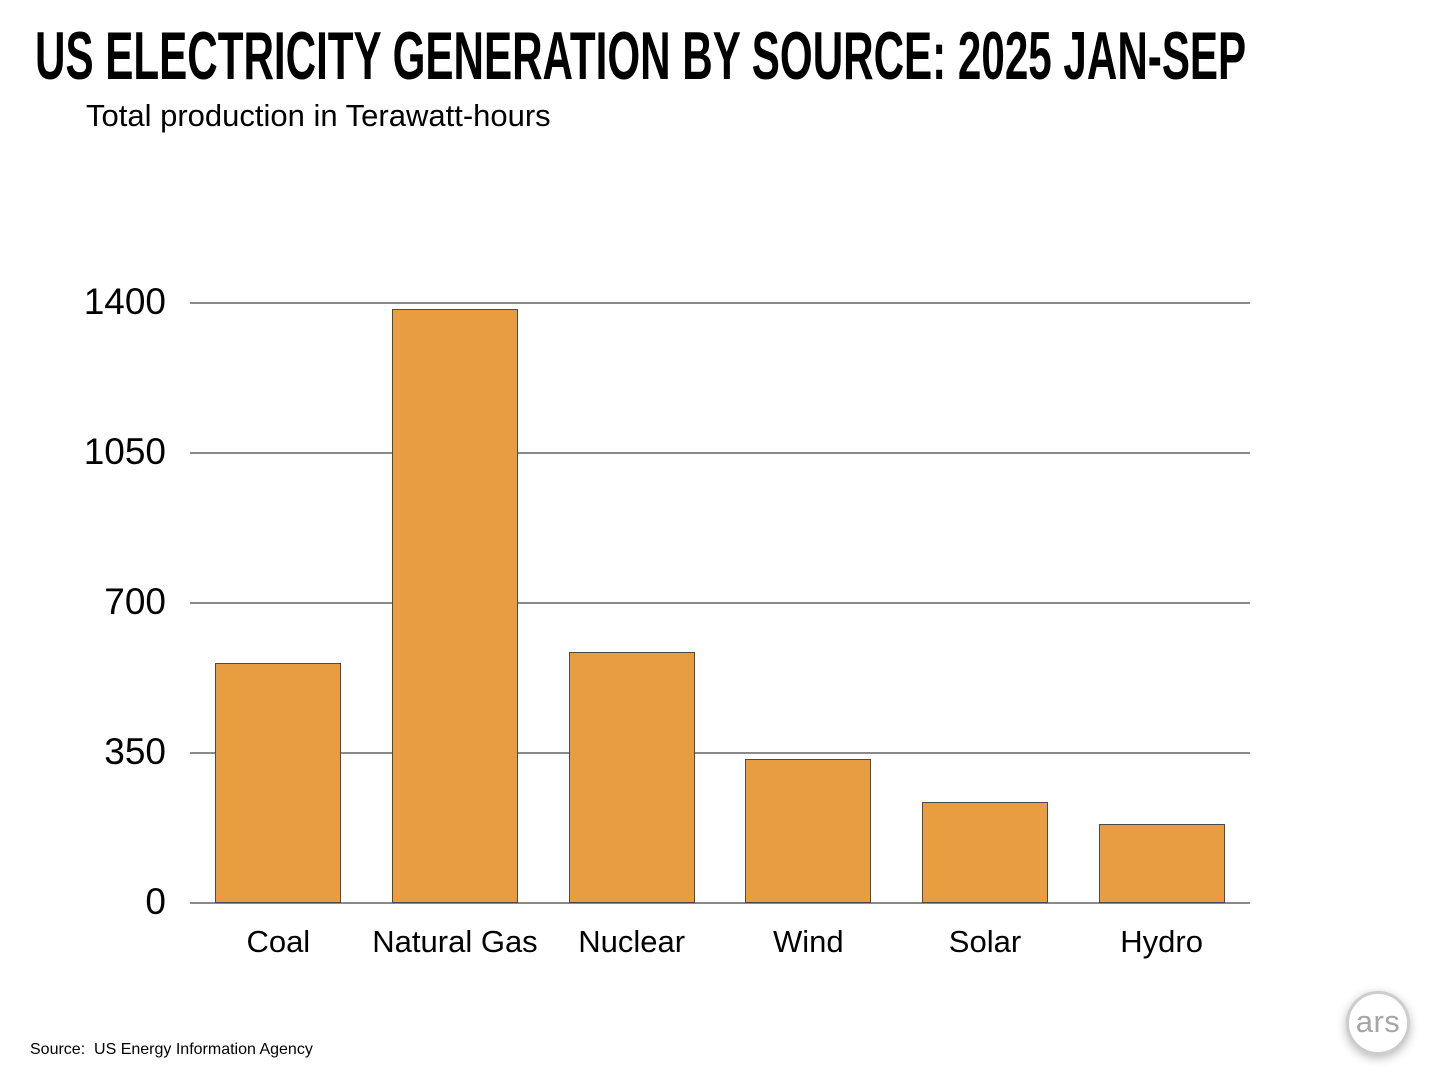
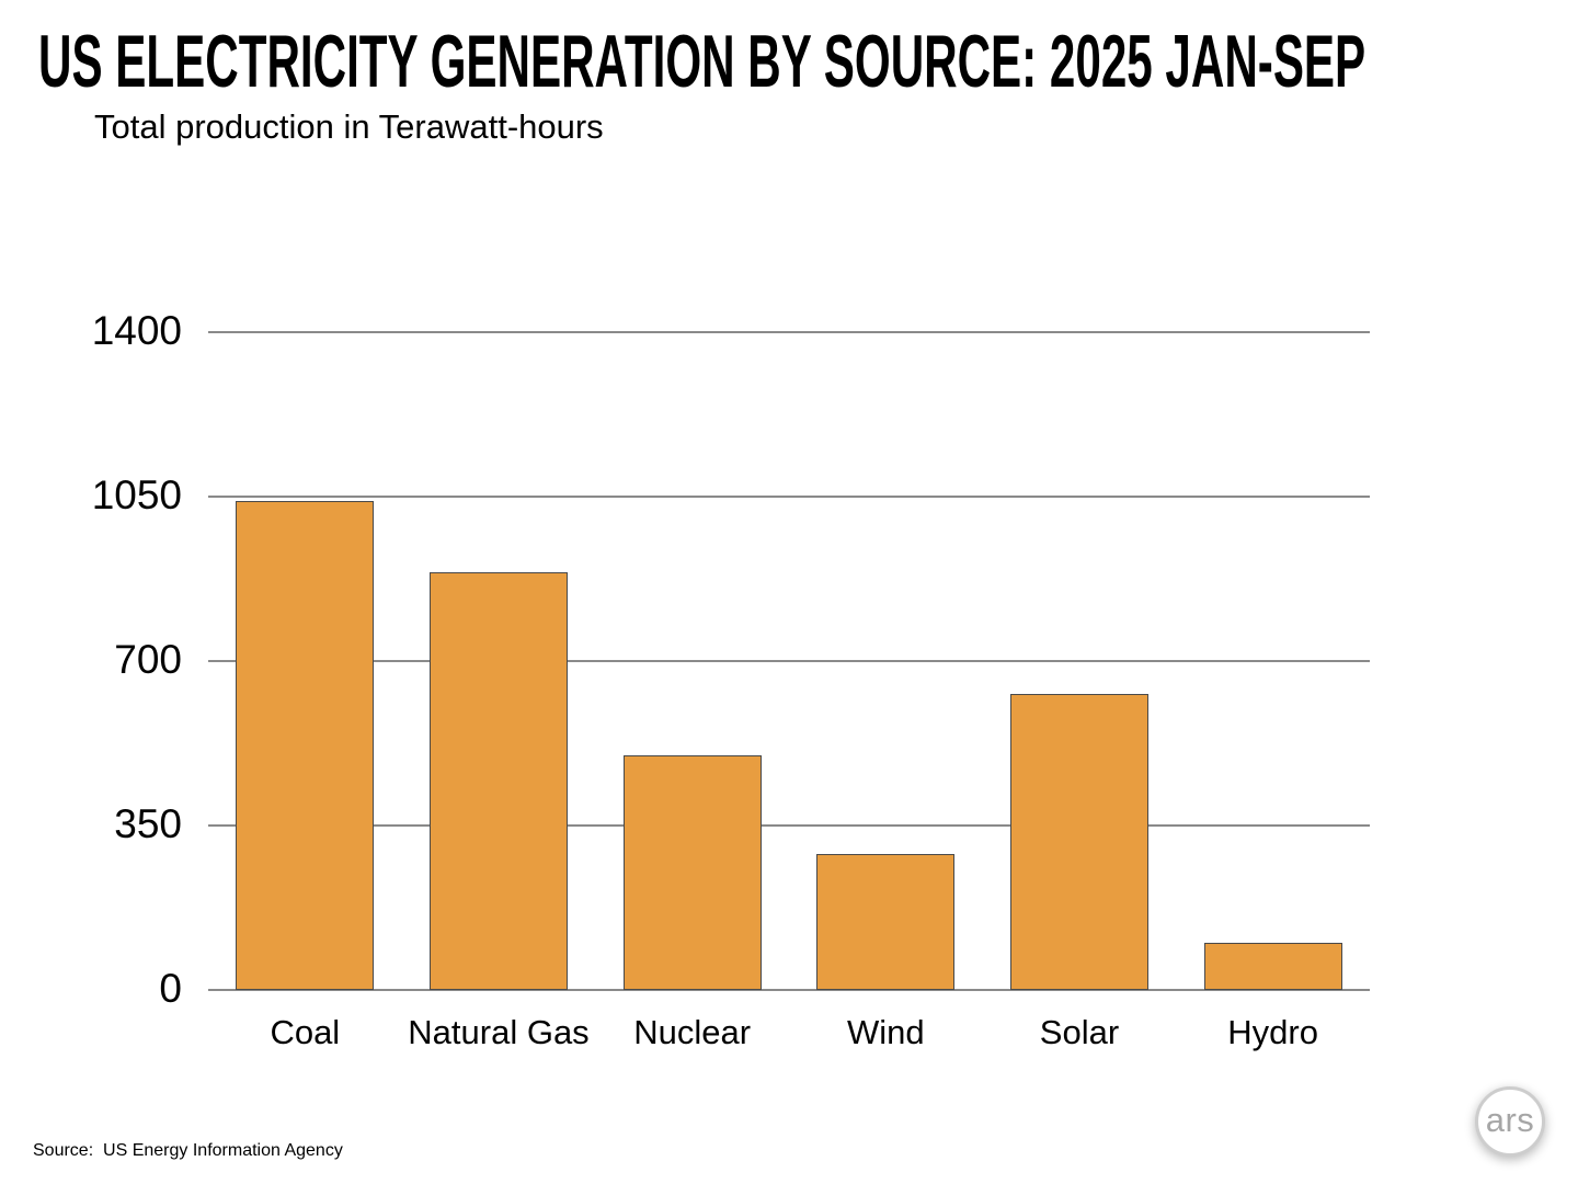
Coal: 560 -> 1040
Natural Gas: 1380 -> 890
Nuclear: 580 -> 500
Wind: 340 -> 290
Solar: 240 -> 630
Hydro: 180 -> 100
